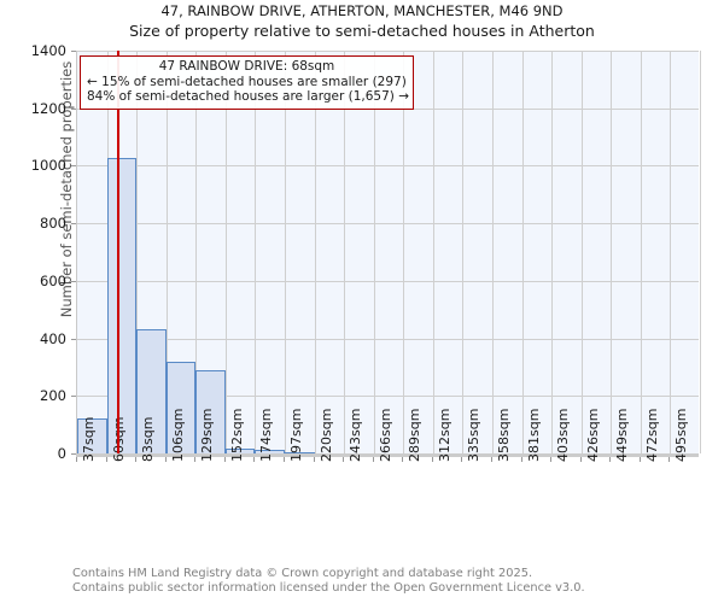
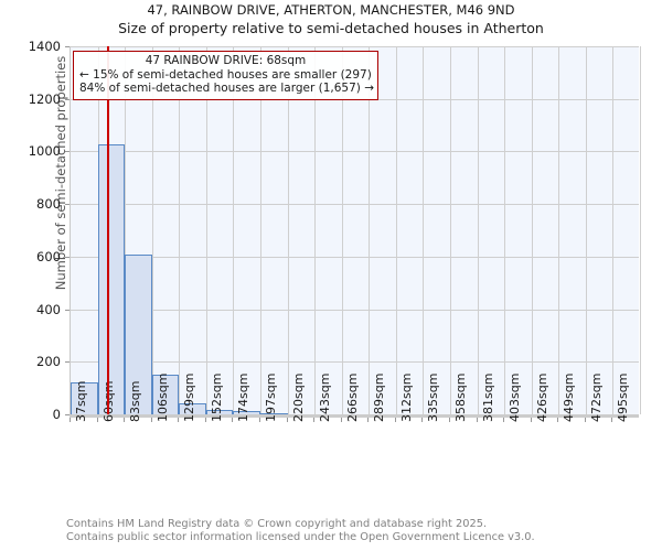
83sqm: 430 -> 610
106sqm: 320 -> 150
129sqm: 290 -> 40
